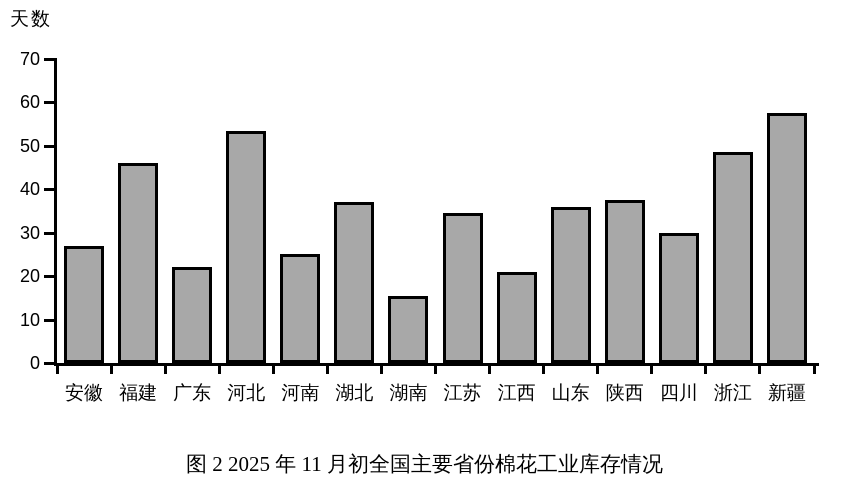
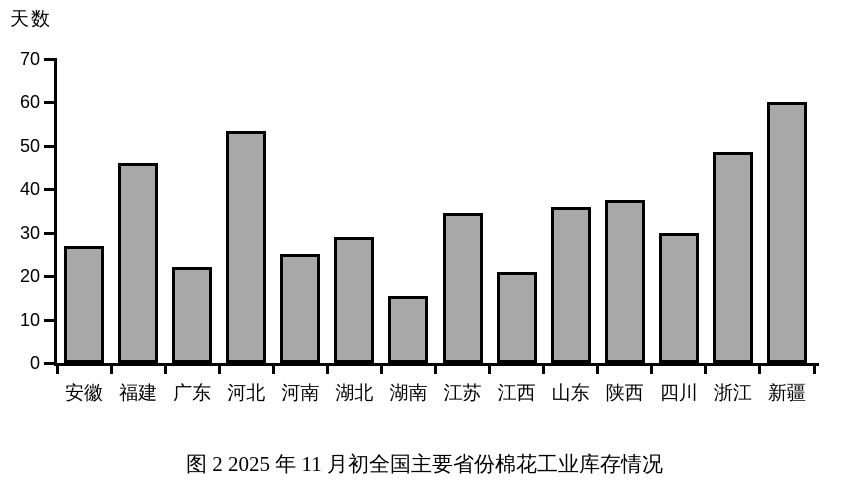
湖北: 37 -> 29
新疆: 58 -> 60
